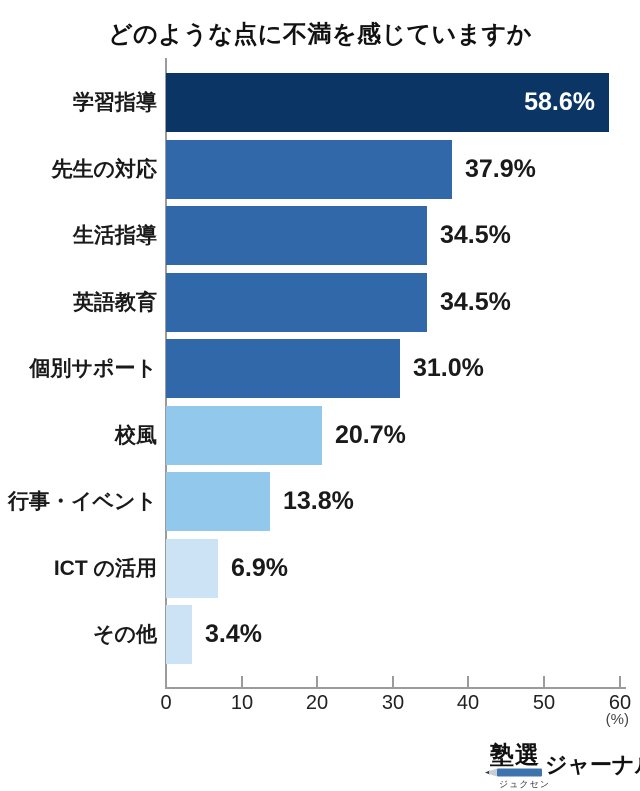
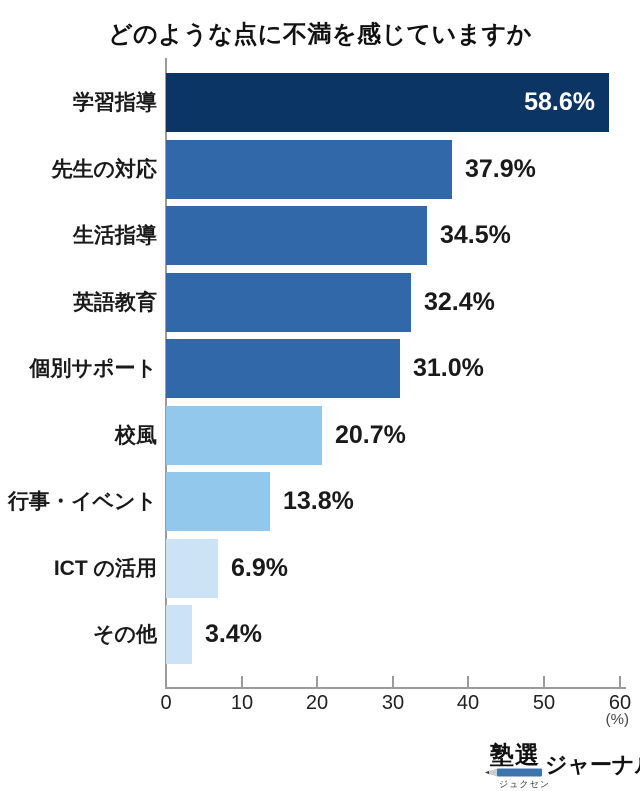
英語教育: 34.5% -> 32.4%
